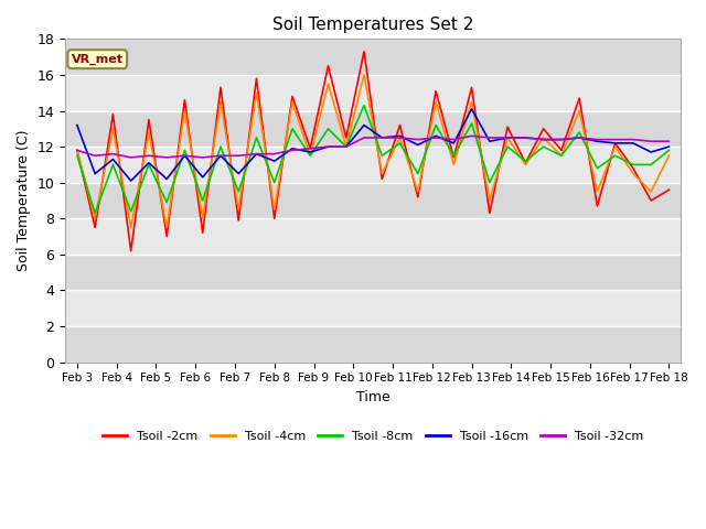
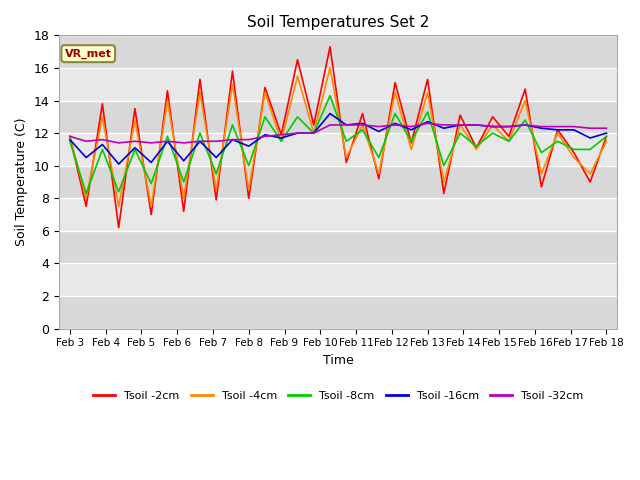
Tsoil -16cm/Feb 3: 13.2 -> 11.6
Tsoil -16cm/Feb 13: 14.1 -> 12.7
Tsoil -2cm/Feb 18: 9.6 -> 11.8
